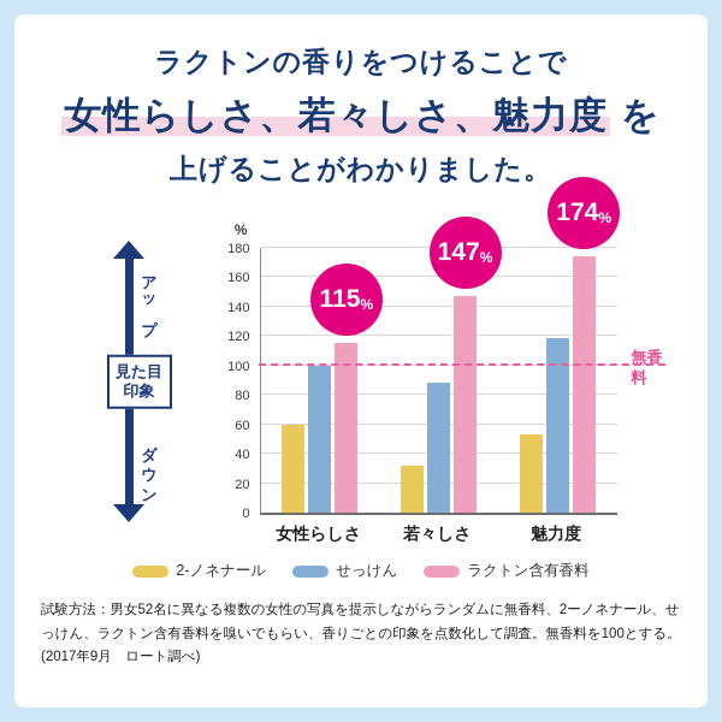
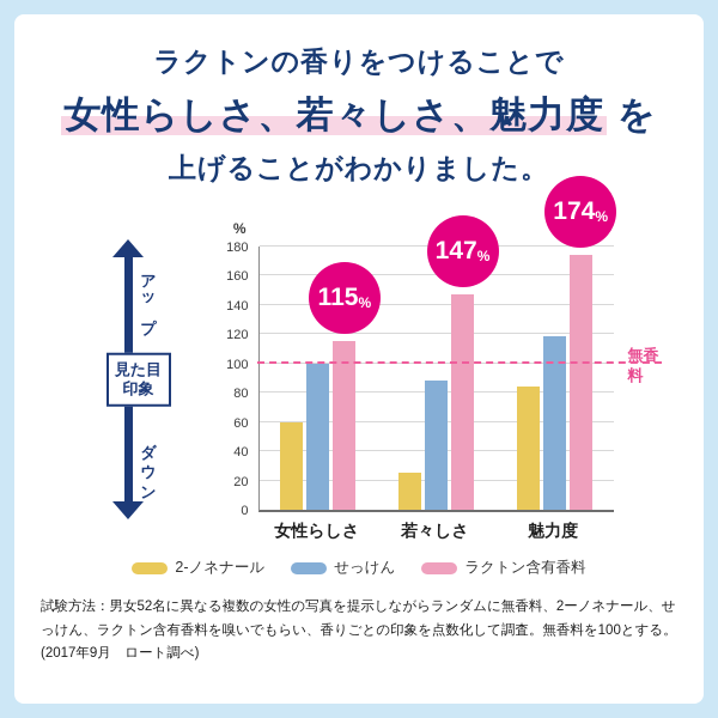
2-ノネナール/若々しさ: 32 -> 25
2-ノネナール/魅力度: 53 -> 84
